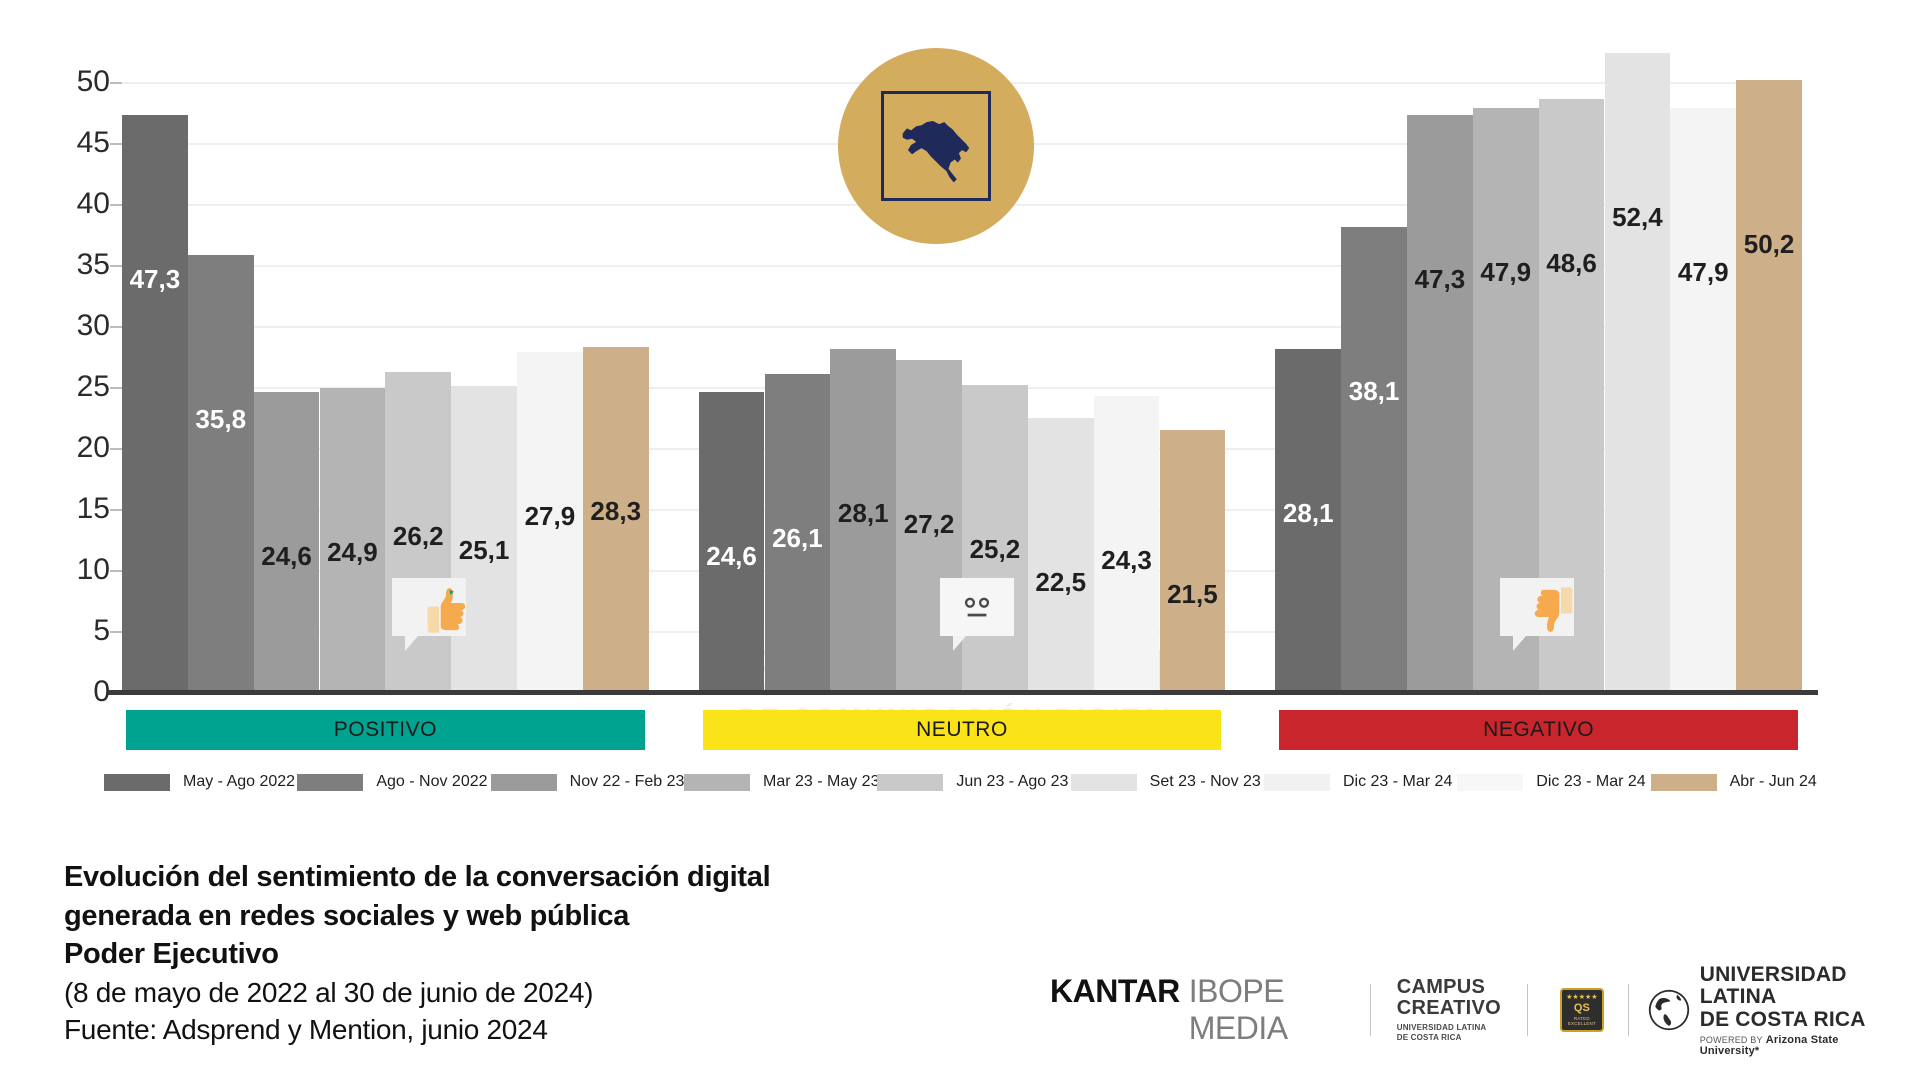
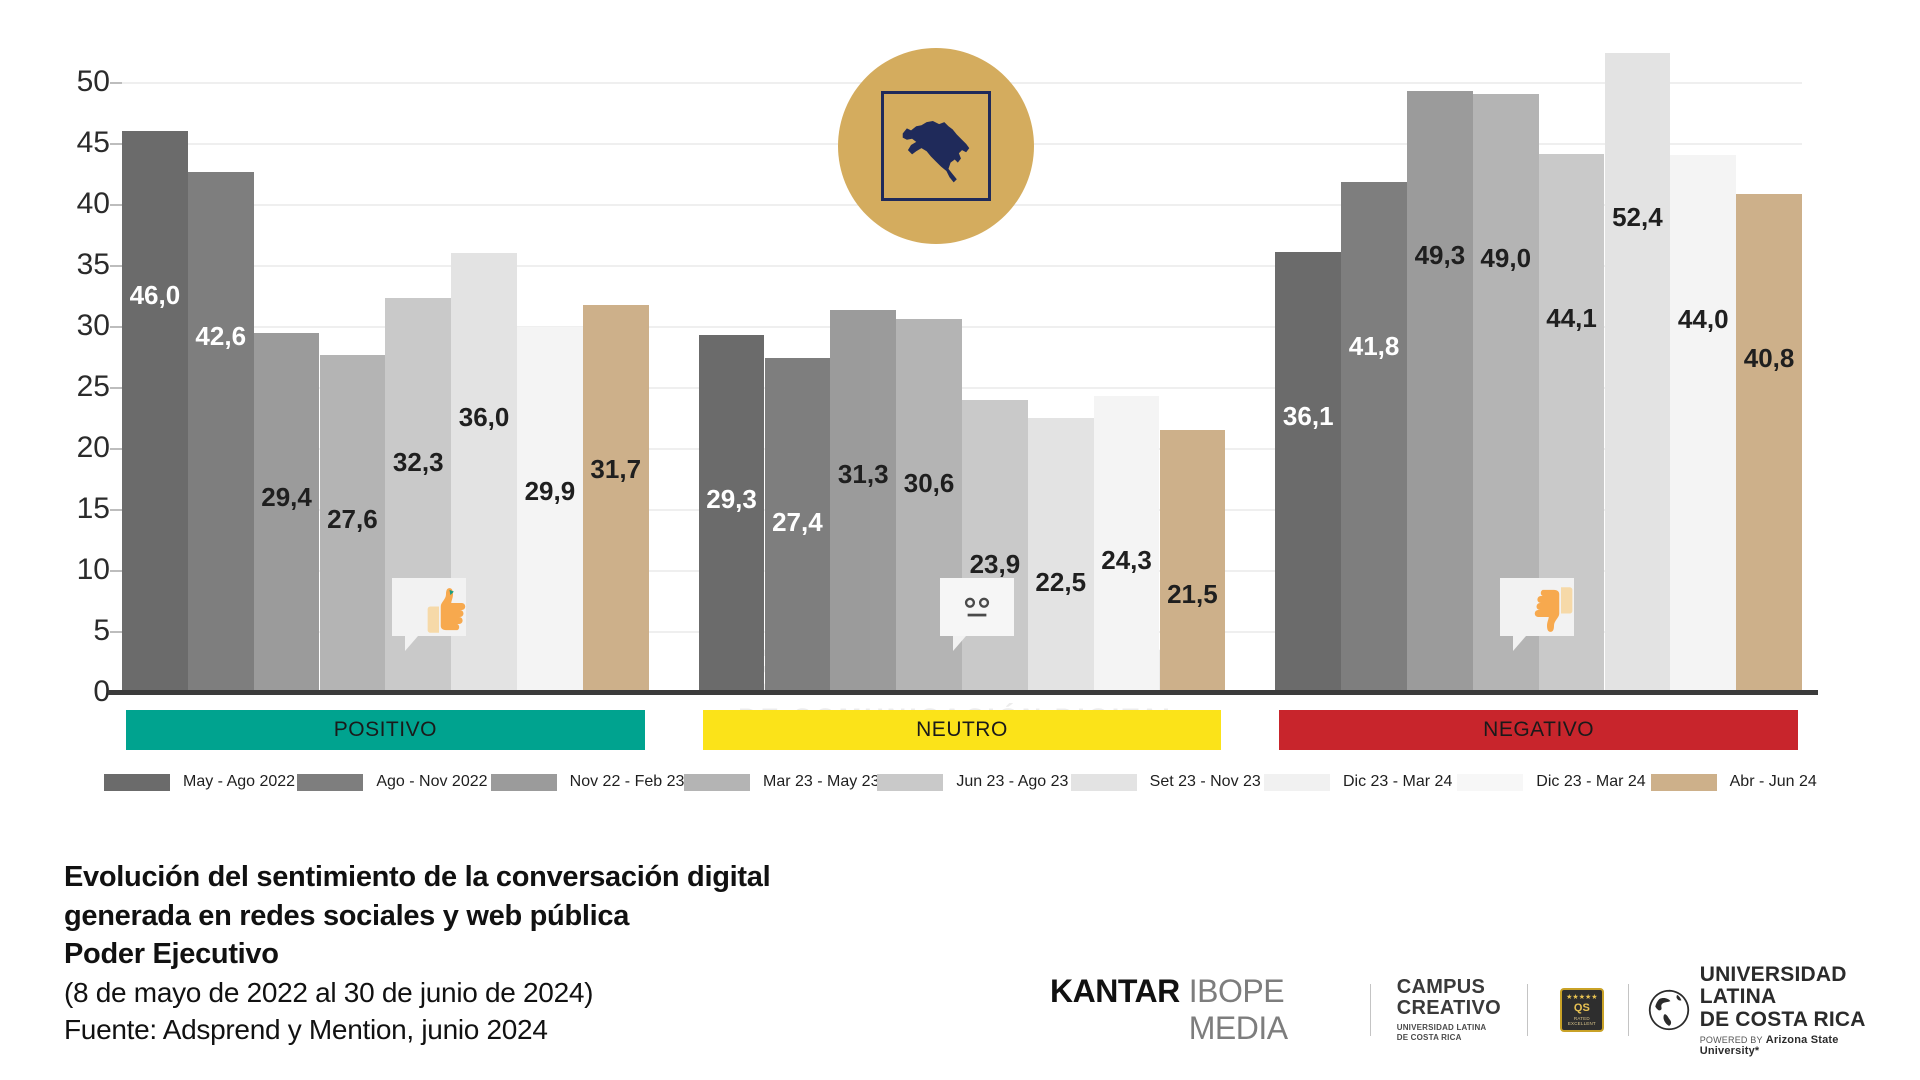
May - Ago 2022/POSITIVO: 47,3 -> 46,0
Ago - Nov 2022/POSITIVO: 35,8 -> 42,6
Nov 22 - Feb 23/POSITIVO: 24,6 -> 29,4
Mar 23 - May 23/POSITIVO: 24,9 -> 27,6
Jun 23 - Ago 23/POSITIVO: 26,2 -> 32,3
Set 23 - Nov 23/POSITIVO: 25,1 -> 36,0
Dic 23 - Mar 24/POSITIVO: 27,9 -> 29,9
Abr - Jun 24/POSITIVO: 28,3 -> 31,7
May - Ago 2022/NEUTRO: 24,6 -> 29,3
Ago - Nov 2022/NEUTRO: 26,1 -> 27,4
Nov 22 - Feb 23/NEUTRO: 28,1 -> 31,3
Mar 23 - May 23/NEUTRO: 27,2 -> 30,6
Jun 23 - Ago 23/NEUTRO: 25,2 -> 23,9
May - Ago 2022/NEGATIVO: 28,1 -> 36,1
Ago - Nov 2022/NEGATIVO: 38,1 -> 41,8
Nov 22 - Feb 23/NEGATIVO: 47,3 -> 49,3
Mar 23 - May 23/NEGATIVO: 47,9 -> 49,0
Jun 23 - Ago 23/NEGATIVO: 48,6 -> 44,1
Dic 23 - Mar 24/NEGATIVO: 47,9 -> 44,0
Abr - Jun 24/NEGATIVO: 50,2 -> 40,8
